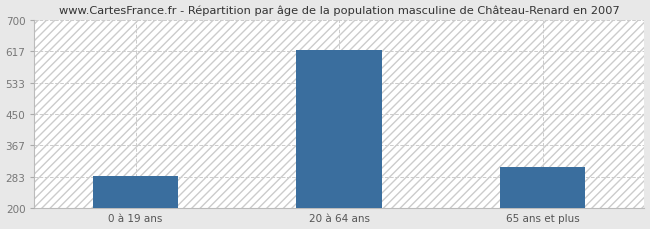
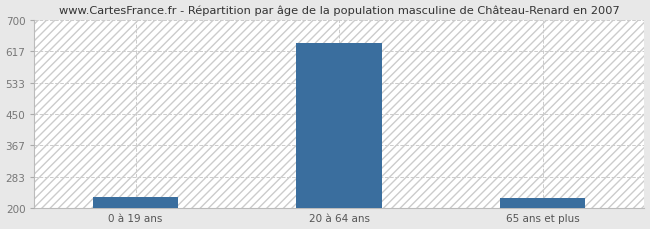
0 à 19 ans: 285 -> 230
20 à 64 ans: 620 -> 638
65 ans et plus: 310 -> 226
